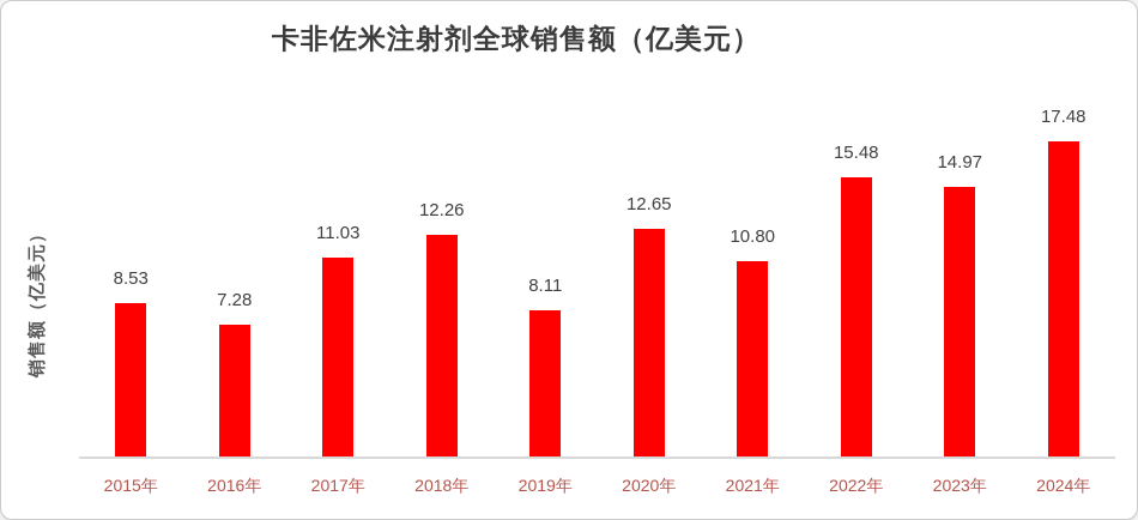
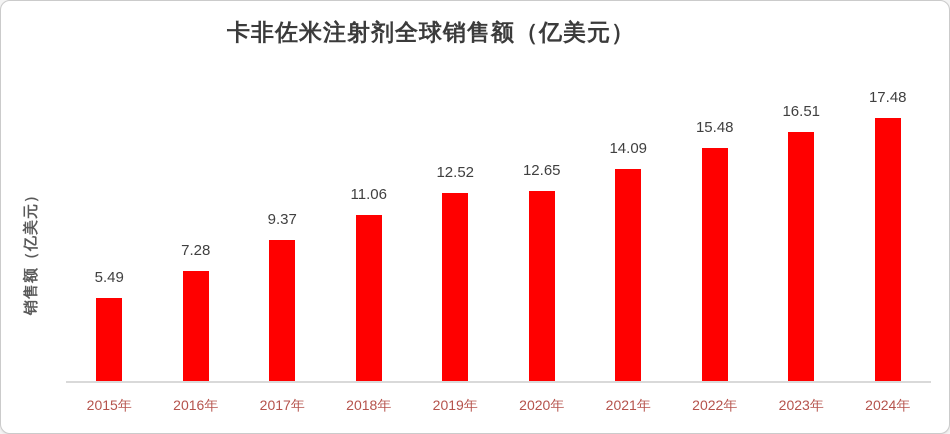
2015年: 8.53 -> 5.49
2017年: 11.03 -> 9.37
2018年: 12.26 -> 11.06
2019年: 8.11 -> 12.52
2021年: 10.80 -> 14.09
2023年: 14.97 -> 16.51
